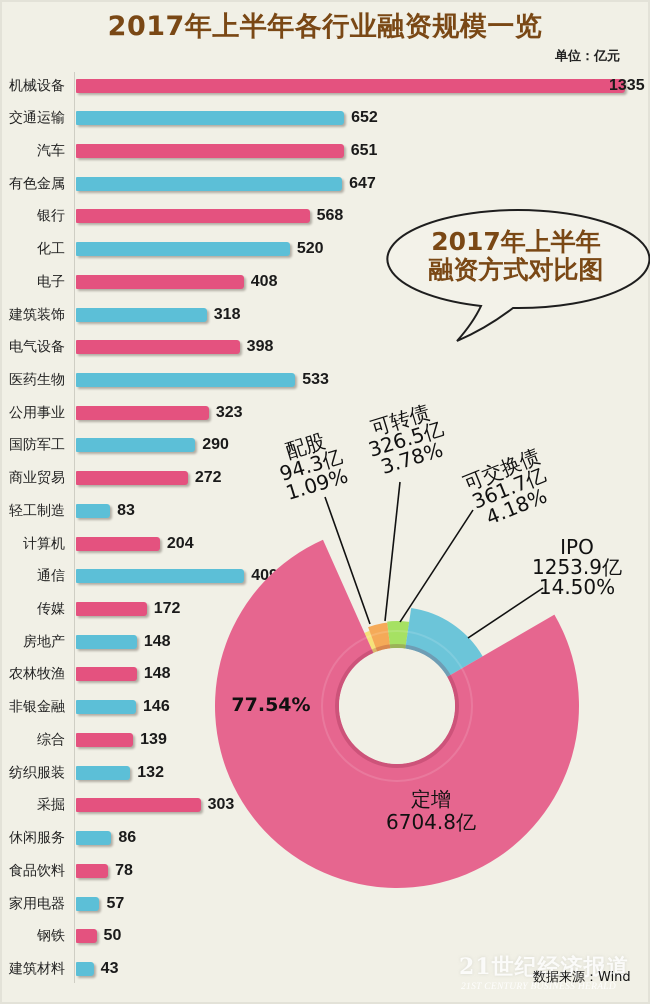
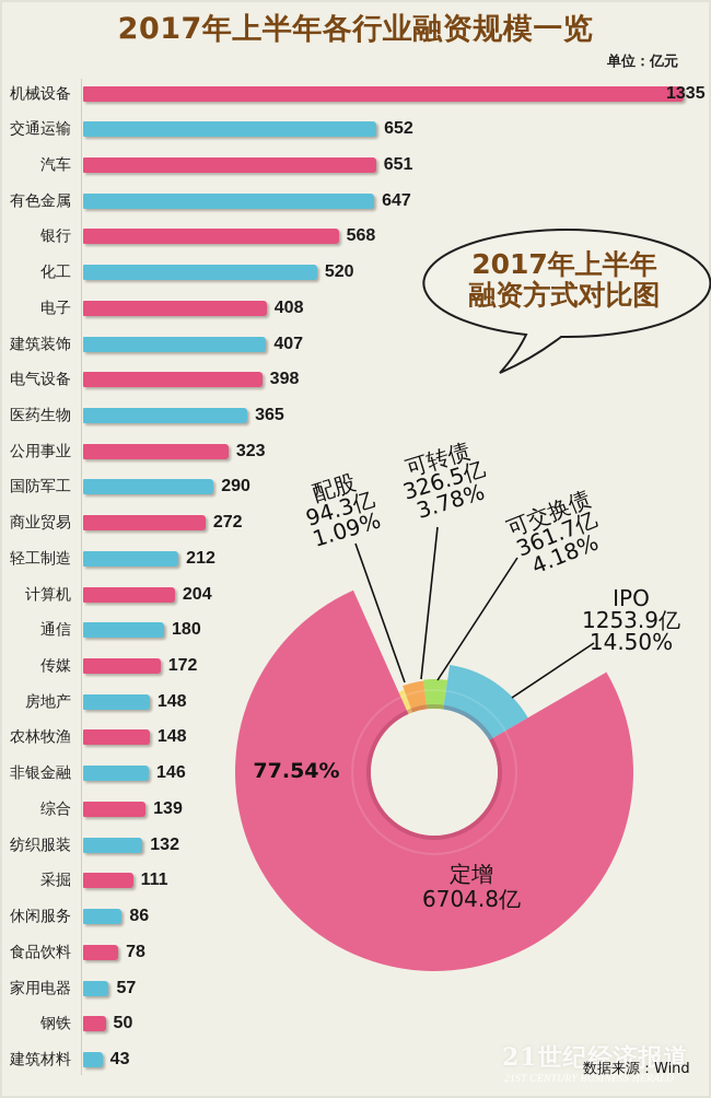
2017年上半年各行业融资规模一览/建筑装饰: 318 -> 407
2017年上半年各行业融资规模一览/医药生物: 533 -> 365
2017年上半年各行业融资规模一览/轻工制造: 83 -> 212
2017年上半年各行业融资规模一览/通信: 409 -> 180
2017年上半年各行业融资规模一览/采掘: 303 -> 111
